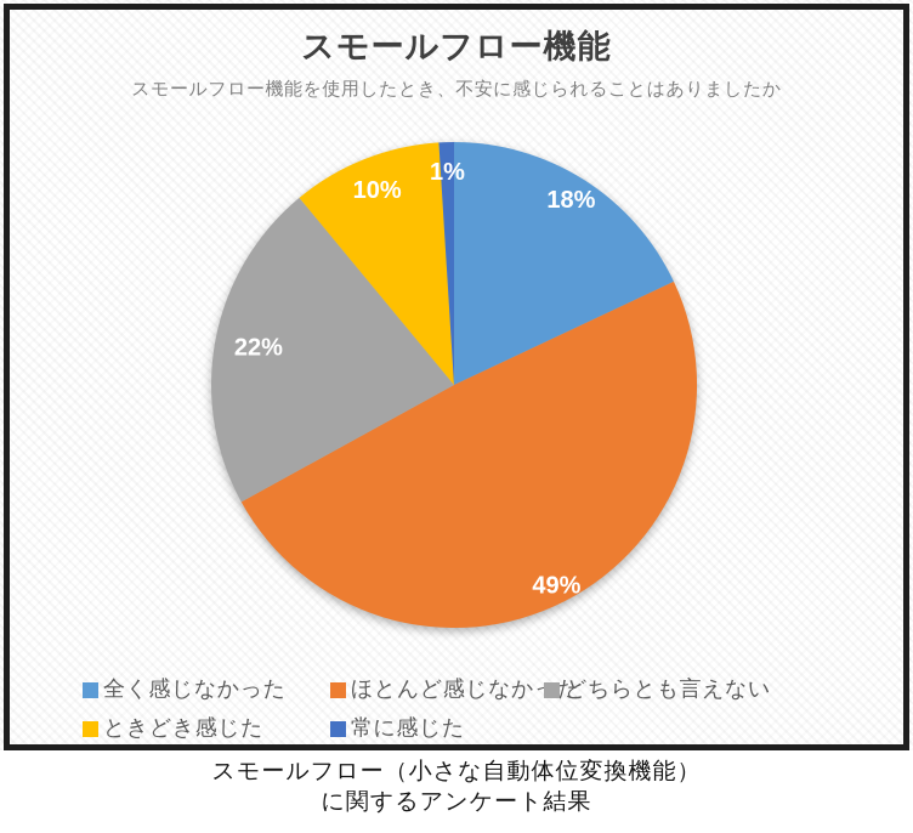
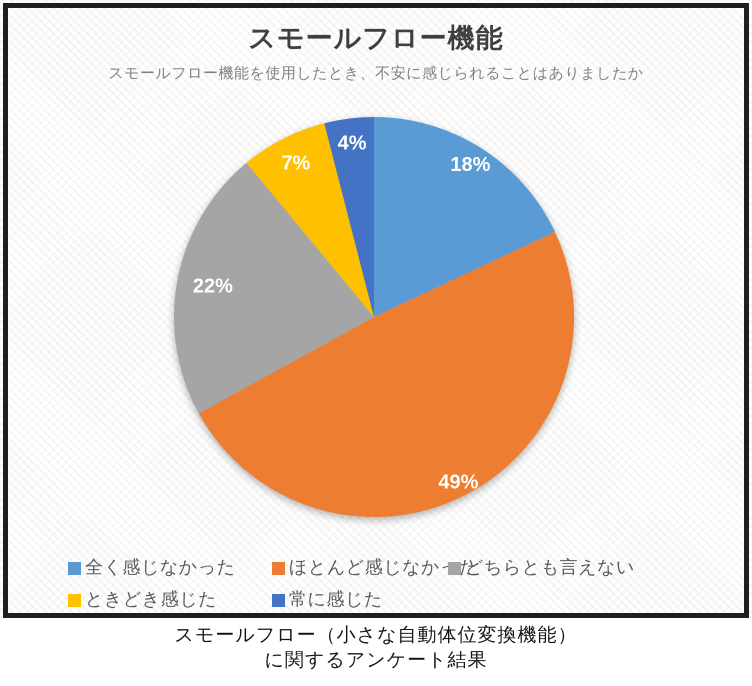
ときどき感じた: 10% -> 7%
常に感じた: 1% -> 4%
